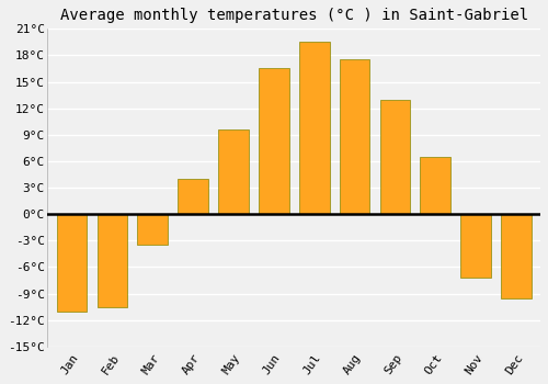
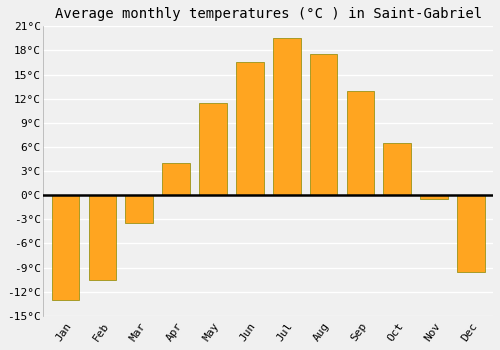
Jan: -11.0°C -> -13.0°C
May: 9.6°C -> 11.5°C
Nov: -7.2°C -> -0.5°C
